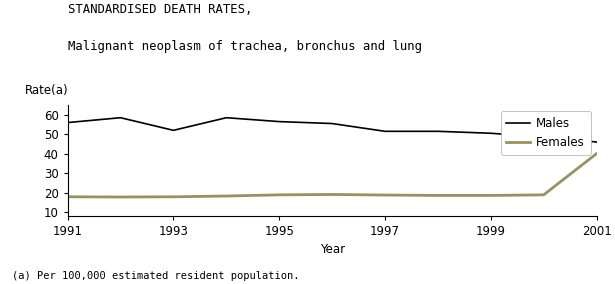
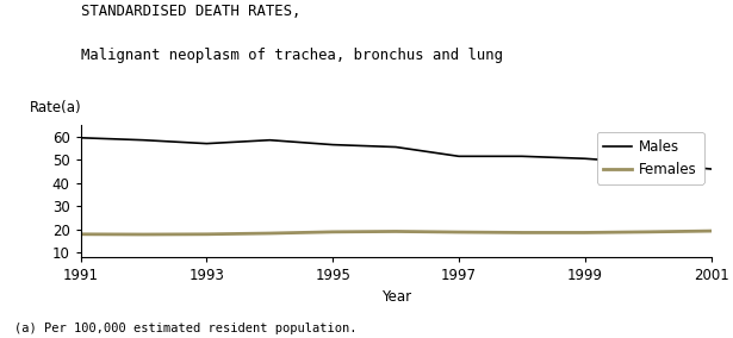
Males/1991: 56 -> 60
Males/1993: 52 -> 57
Females/2001: 40 -> 19
